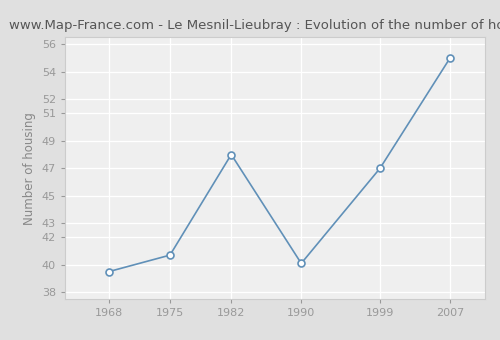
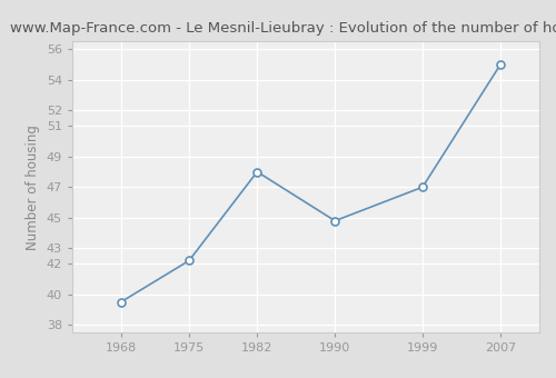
1975: 40.7 -> 42.2
1990: 40.1 -> 44.8
